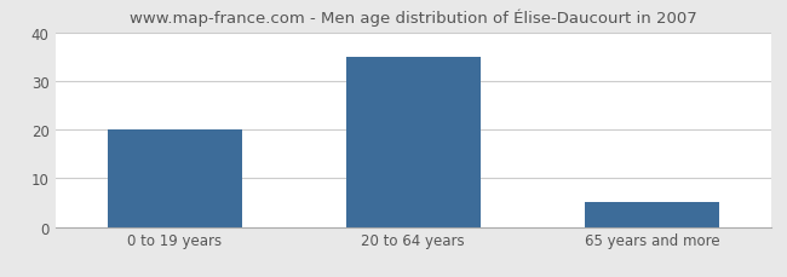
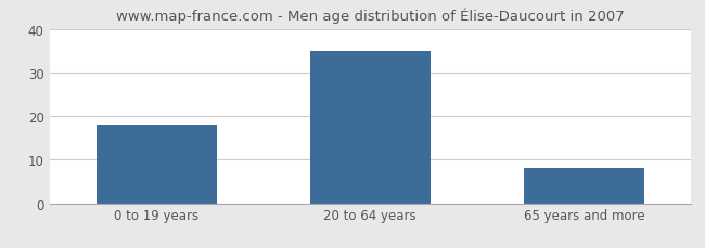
0 to 19 years: 20 -> 18
65 years and more: 5 -> 8
